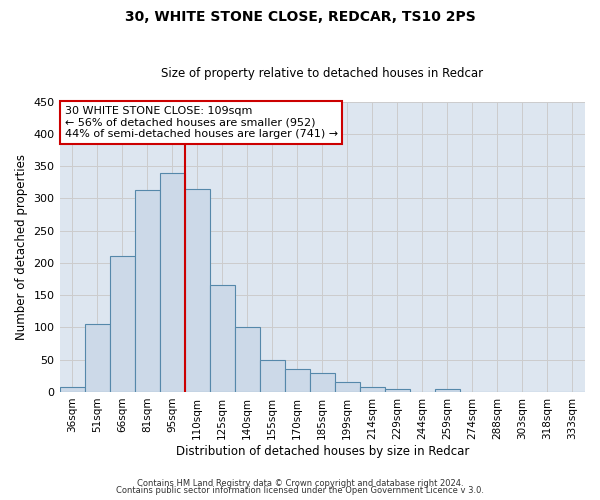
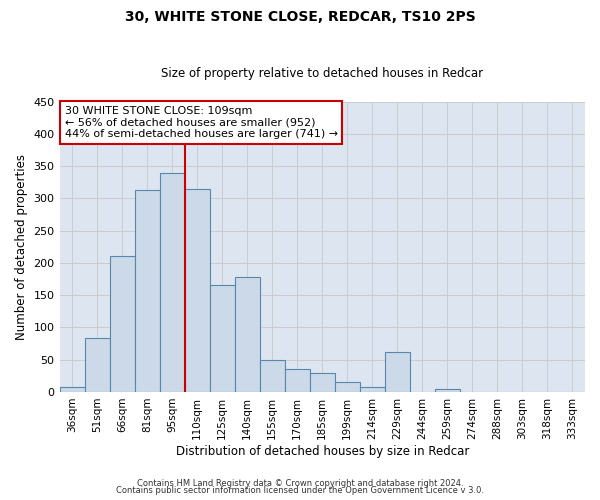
51sqm: 105 -> 84
140sqm: 100 -> 178
229sqm: 5 -> 62
